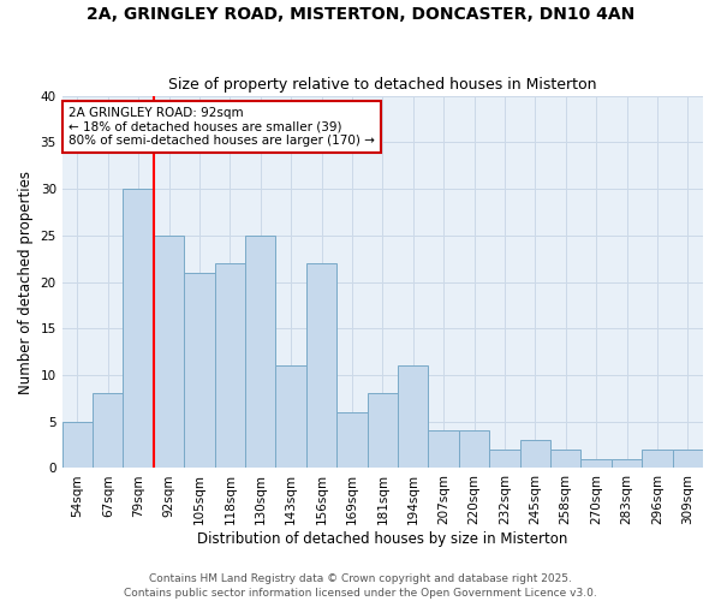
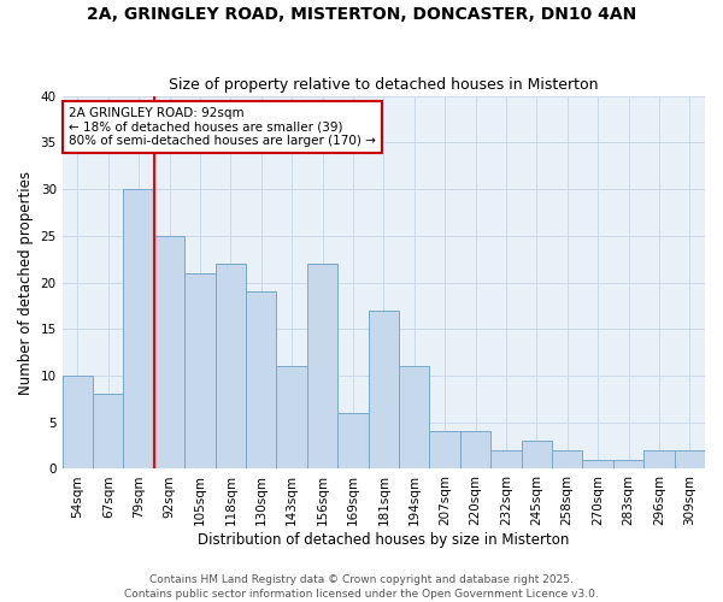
54sqm: 5 -> 10
130sqm: 25 -> 19
181sqm: 8 -> 17
